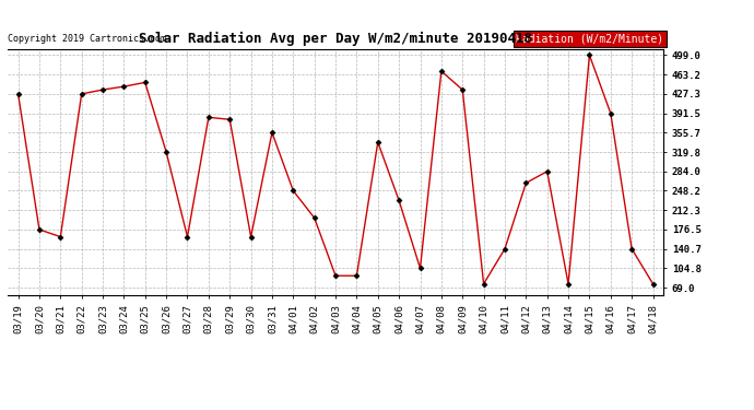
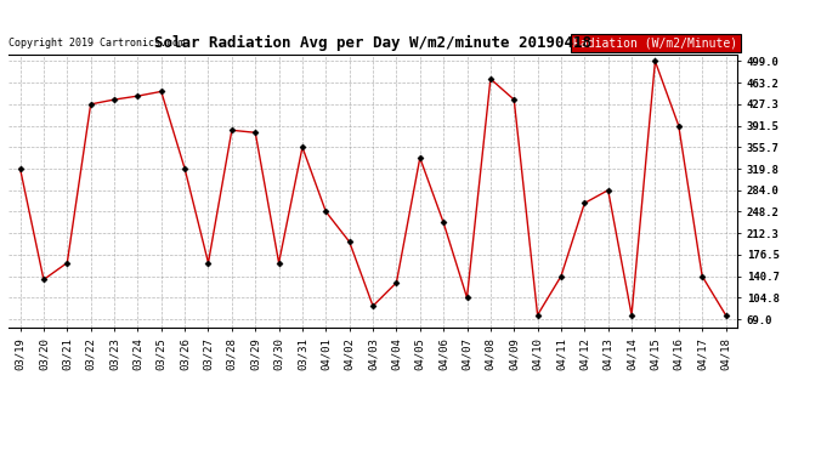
03/19: 427 -> 320
03/20: 176 -> 135
04/04: 91 -> 130
